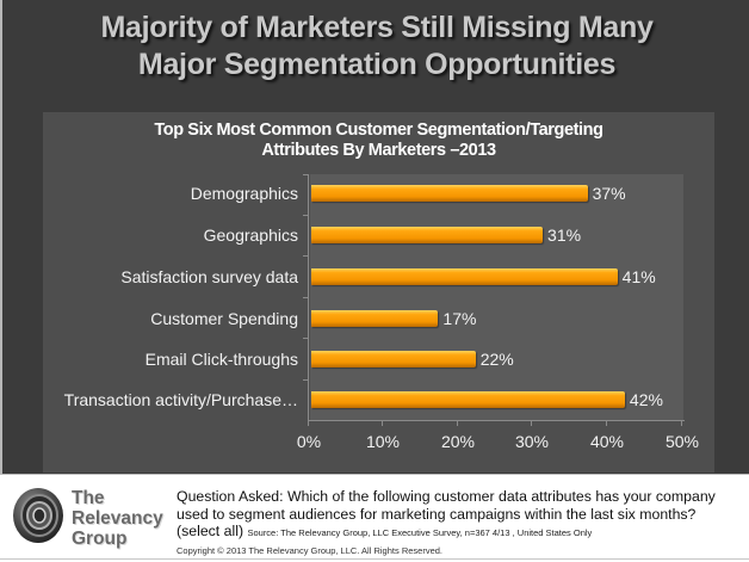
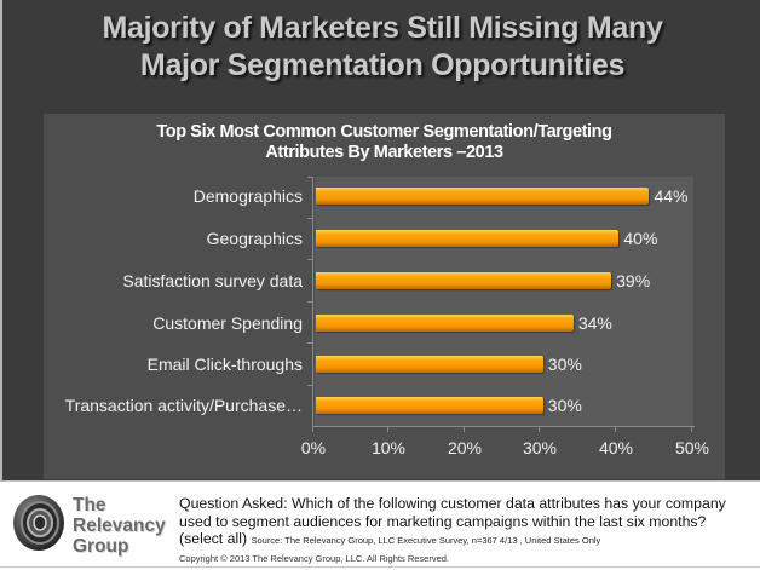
Demographics: 37% -> 44%
Geographics: 31% -> 40%
Satisfaction survey data: 41% -> 39%
Customer Spending: 17% -> 34%
Email Click-throughs: 22% -> 30%
Transaction activity/Purchase…: 42% -> 30%
